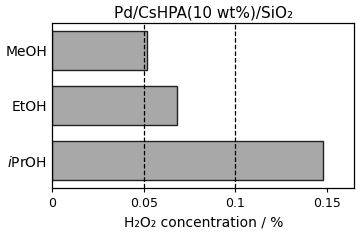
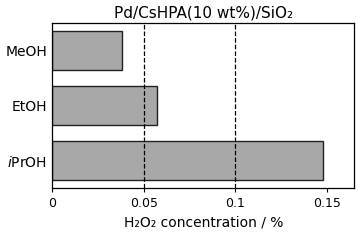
MeOH: 0.052 -> 0.038
EtOH: 0.068 -> 0.057
